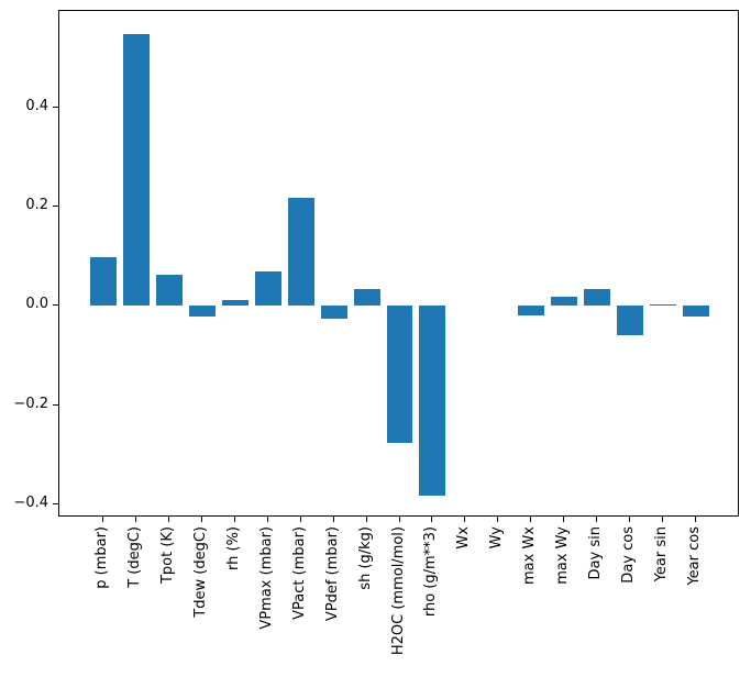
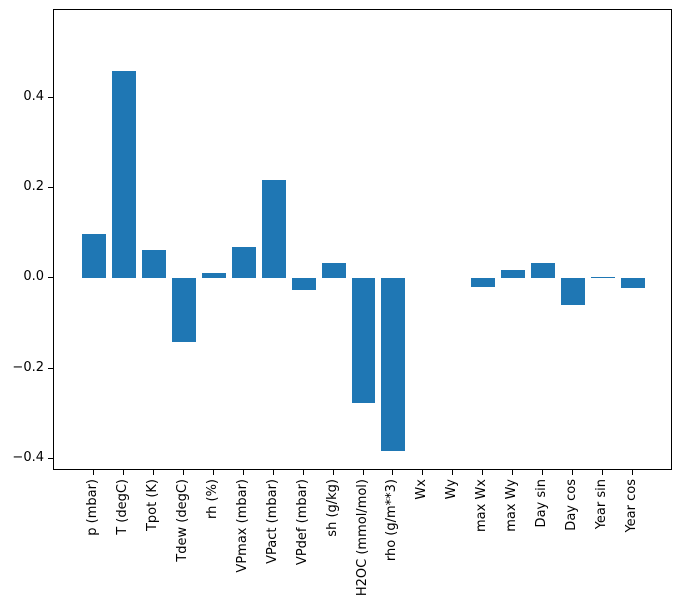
T (degC): 0.55 -> 0.46
Tdew (degC): -0.02 -> -0.14
